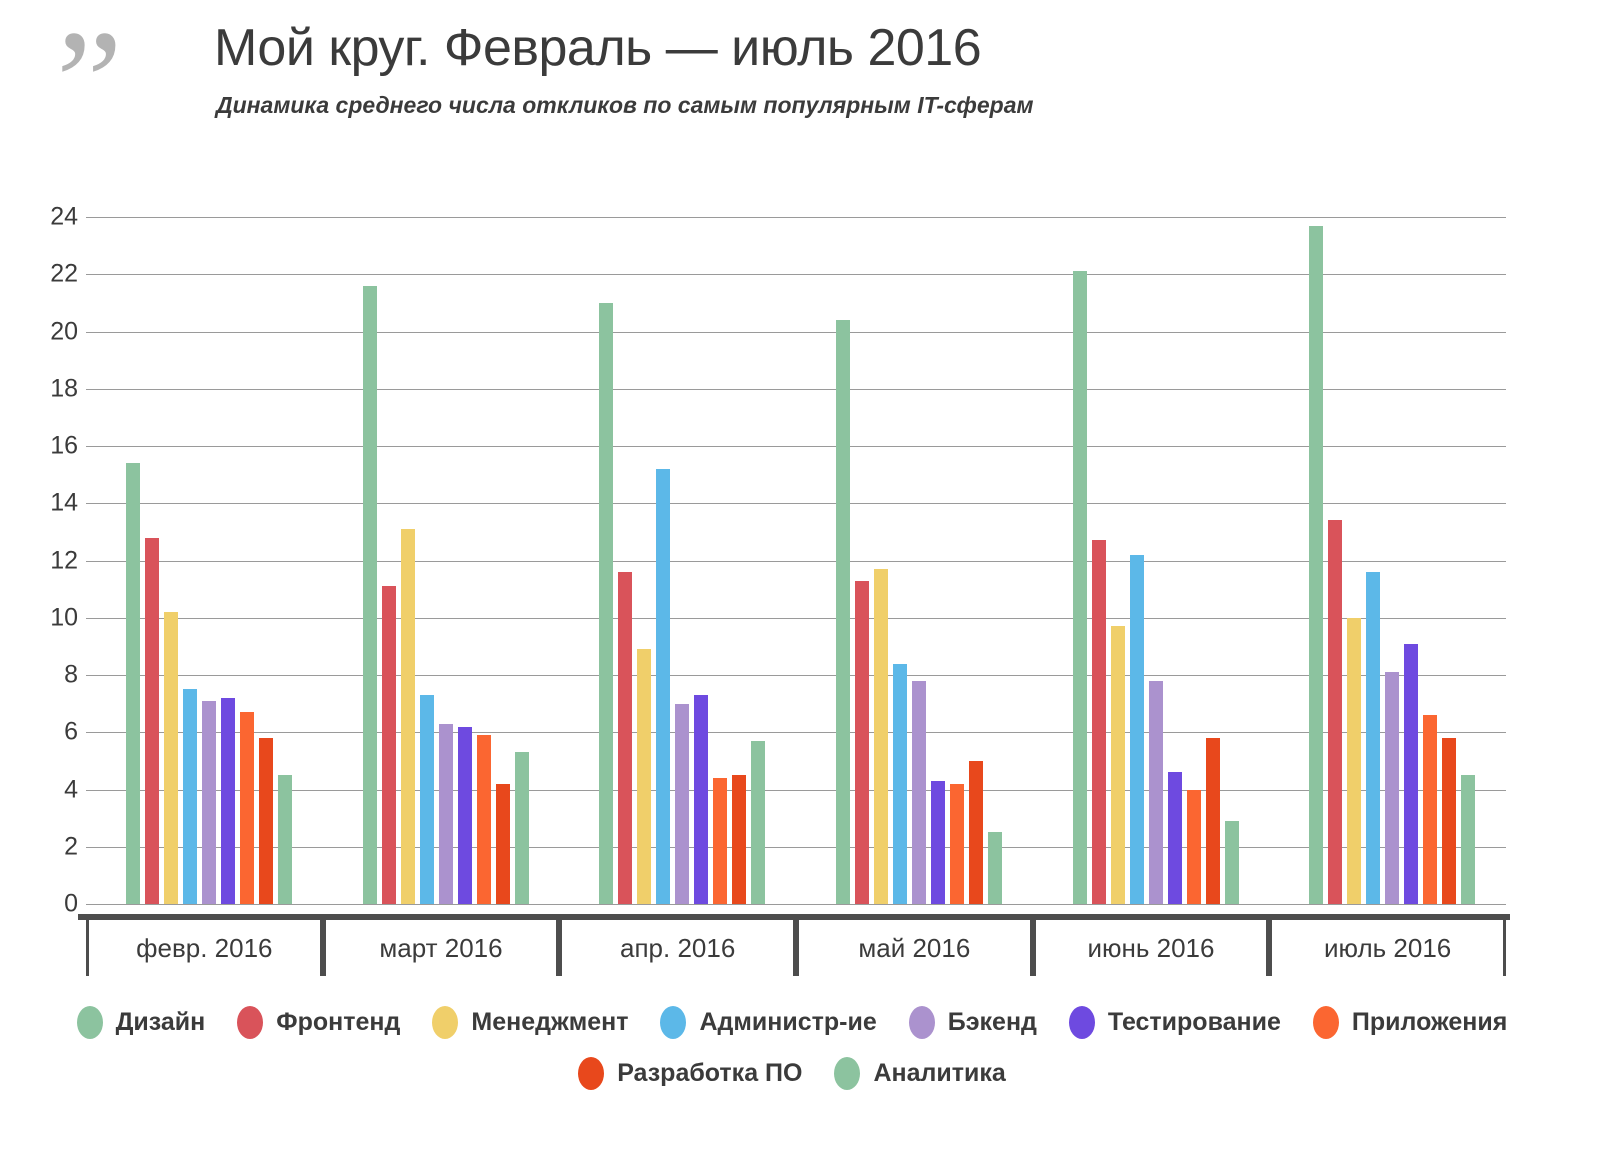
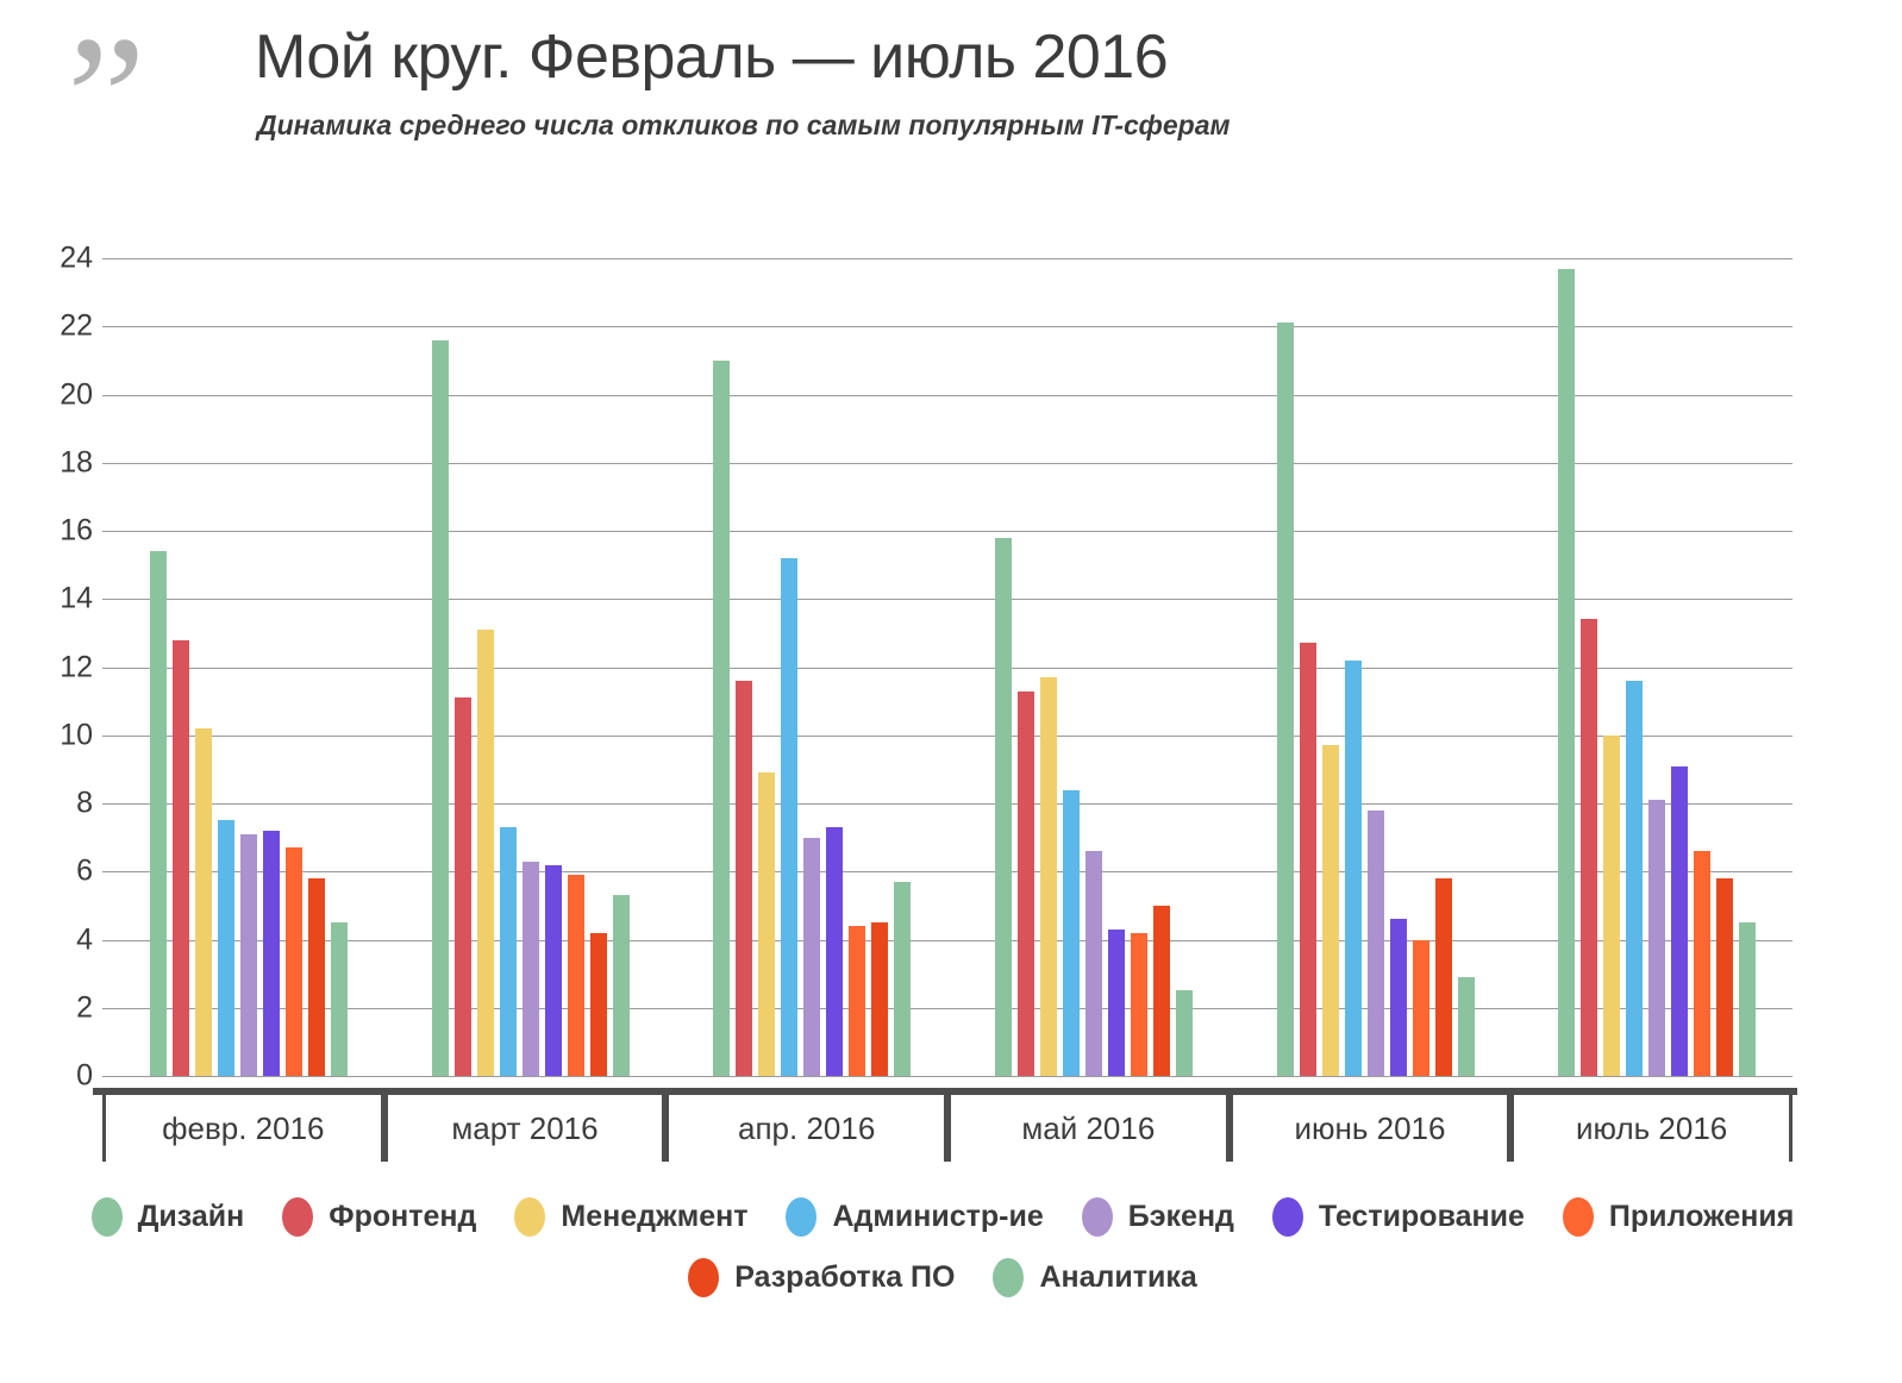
Дизайн/май 2016: 20.4 -> 15.8
Бэкенд/май 2016: 7.8 -> 6.6
